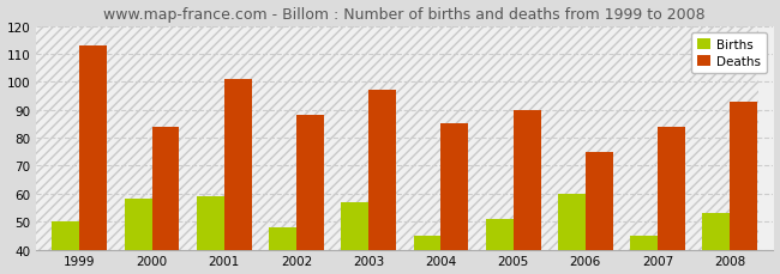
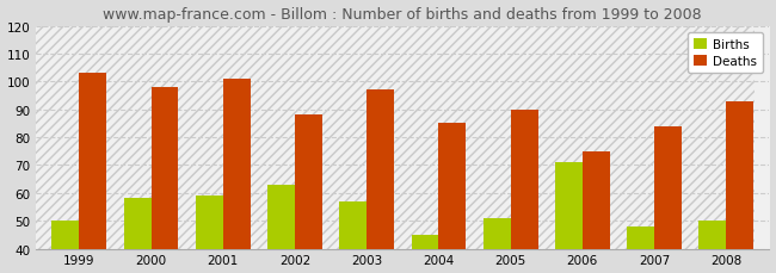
Deaths/1999: 113 -> 103
Deaths/2000: 84 -> 98
Births/2002: 48 -> 63
Births/2006: 60 -> 71
Births/2007: 45 -> 48
Births/2008: 53 -> 50
